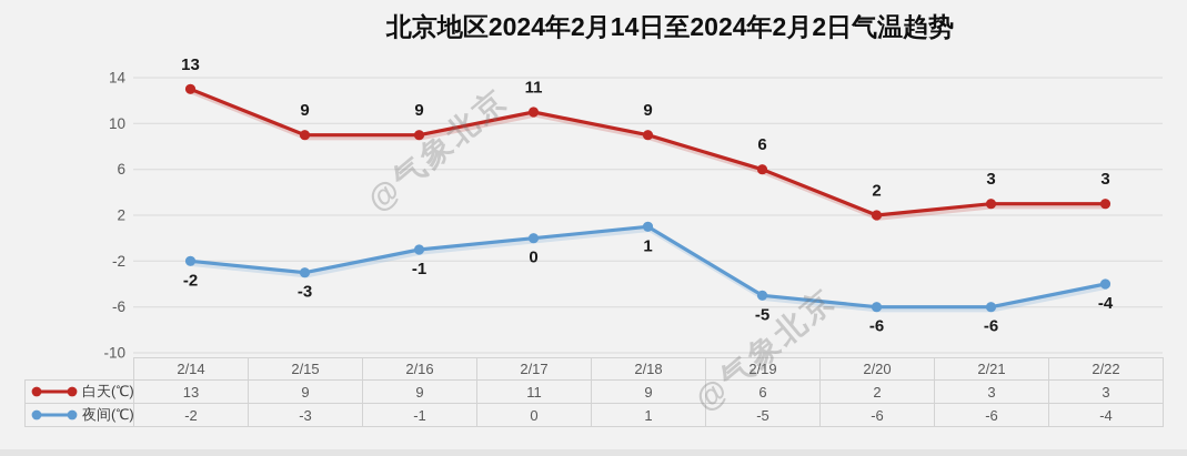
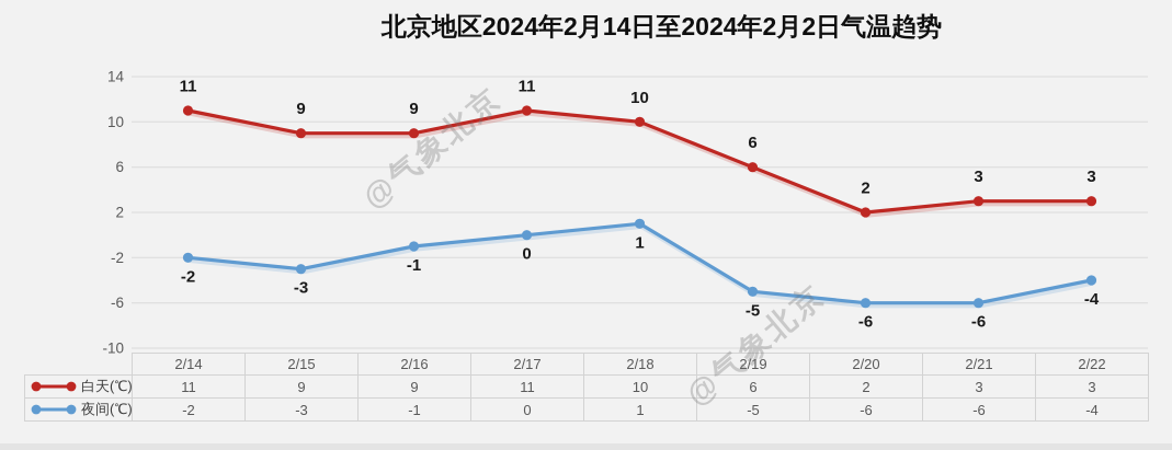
白天(℃)/2/14: 13 -> 11
白天(℃)/2/18: 9 -> 10
